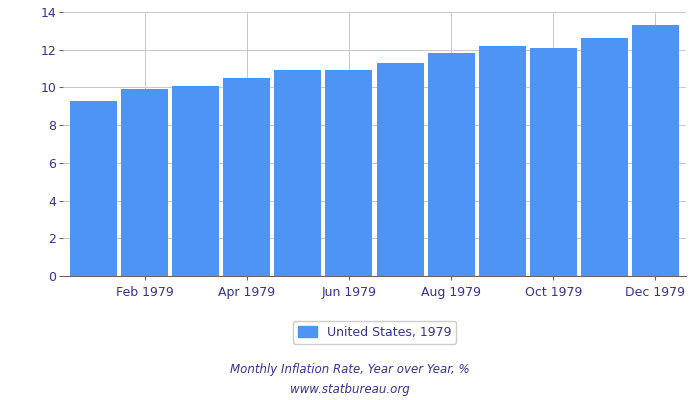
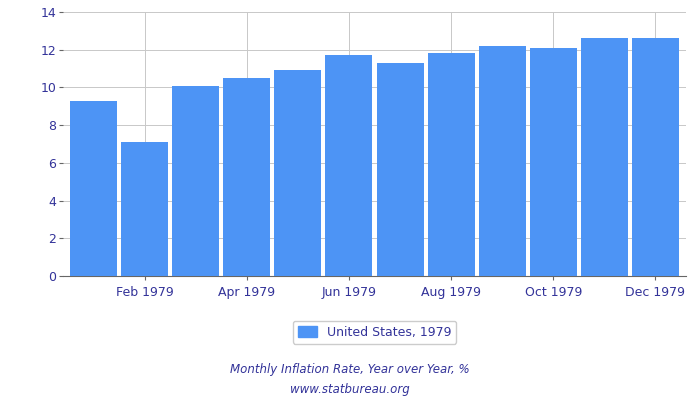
Feb 1979: 9.9 -> 7.1
Jun 1979: 10.9 -> 11.7
Dec 1979: 13.3 -> 12.6
